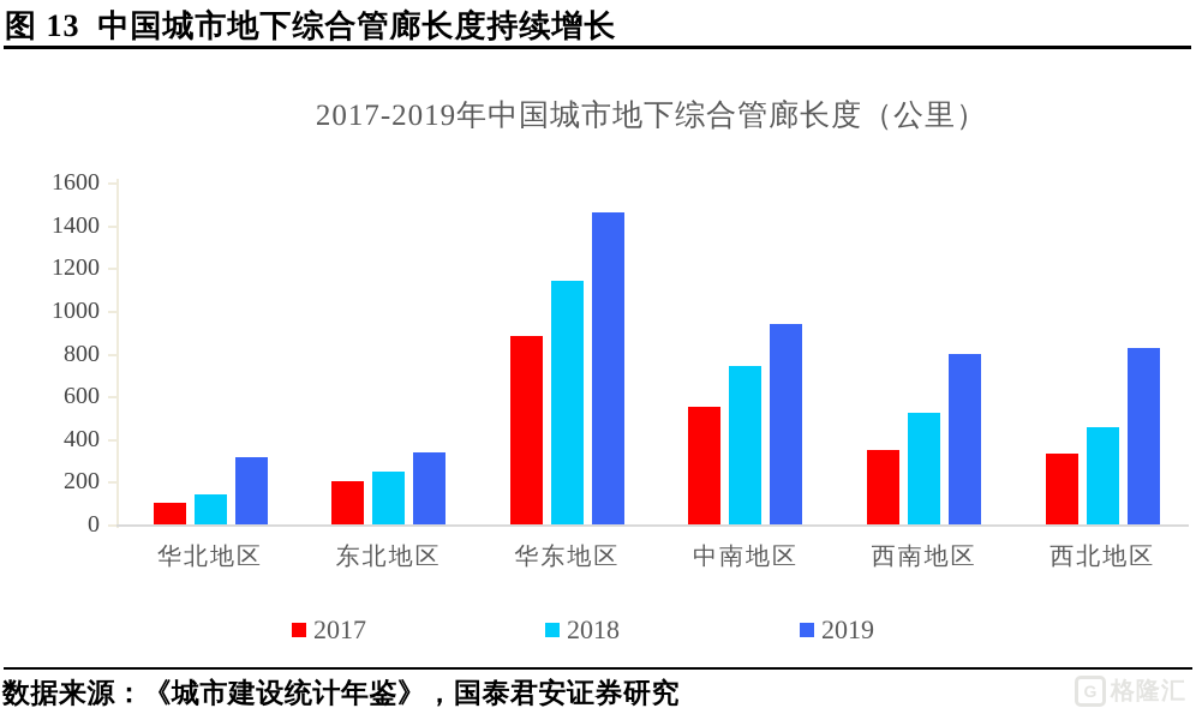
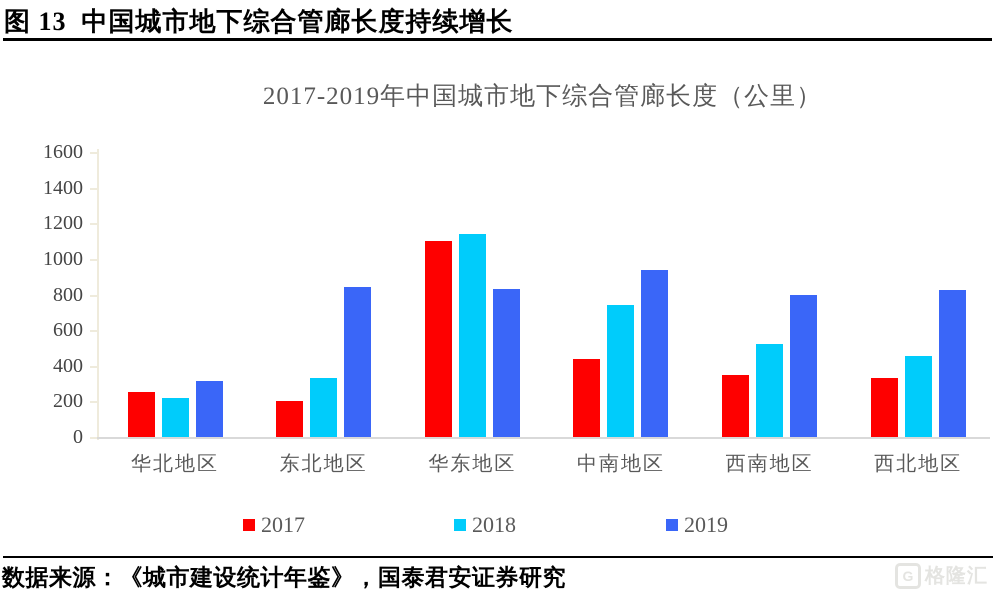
2017/华北地区: 100 -> 250
2018/华北地区: 140 -> 220
2018/东北地区: 240 -> 330
2019/东北地区: 340 -> 840
2017/华东地区: 880 -> 1100
2019/华东地区: 1460 -> 830
2017/中南地区: 550 -> 440
